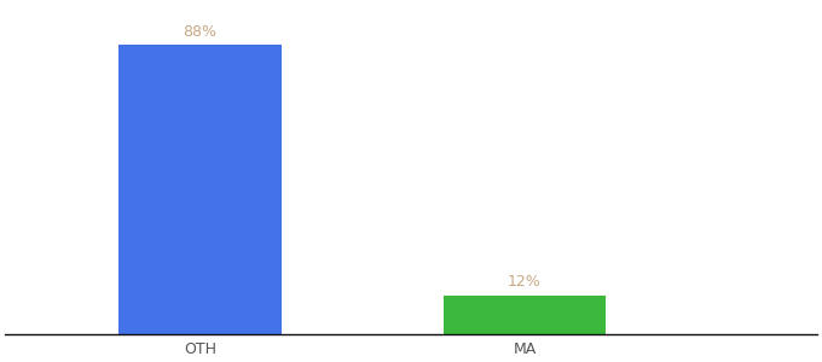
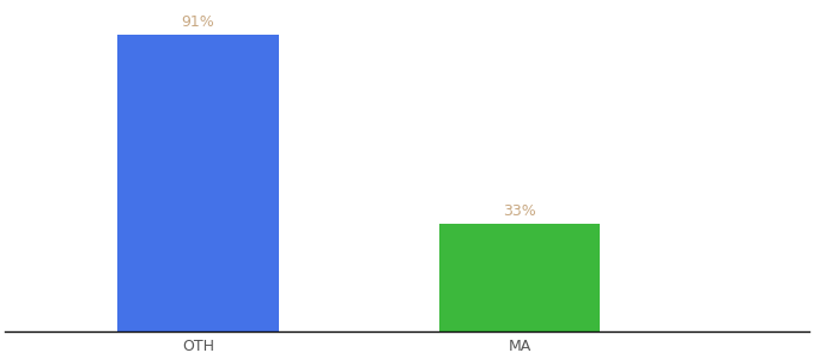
OTH: 88% -> 91%
MA: 12% -> 33%
